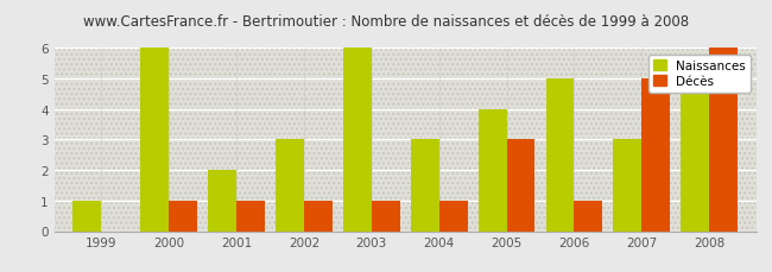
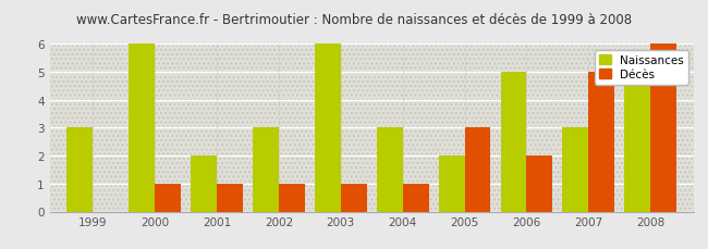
Naissances/1999: 1 -> 3
Naissances/2005: 4 -> 2
Décès/2006: 1 -> 2
